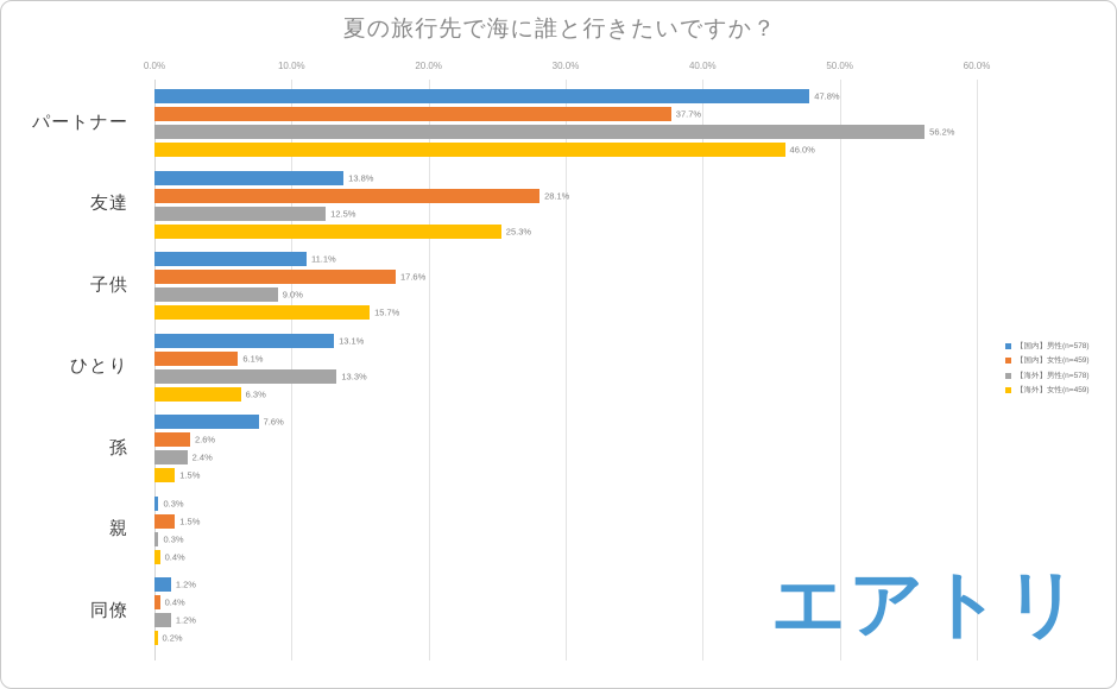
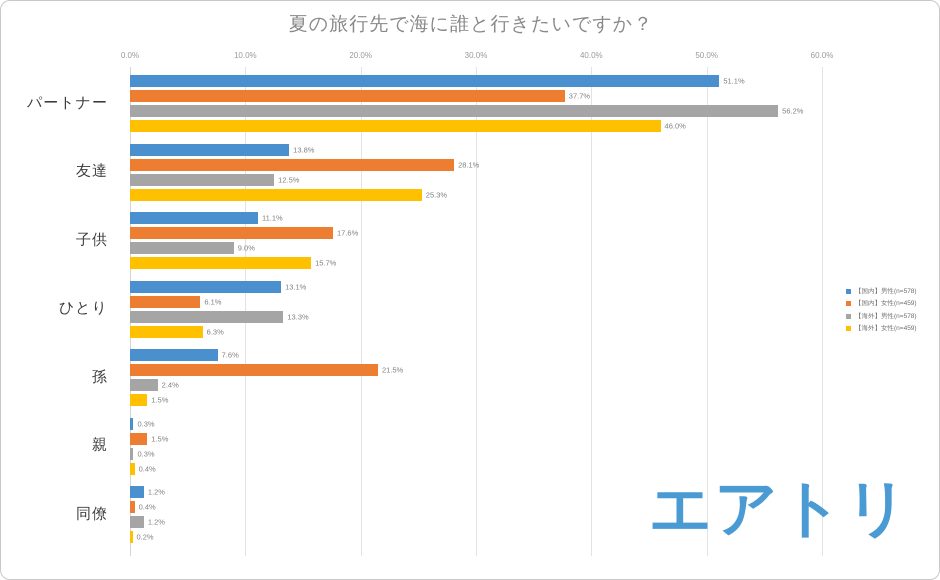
【国内】男性(n=578)/パートナー: 47.8% -> 51.1%
【国内】女性(n=459)/孫: 2.6% -> 21.5%
